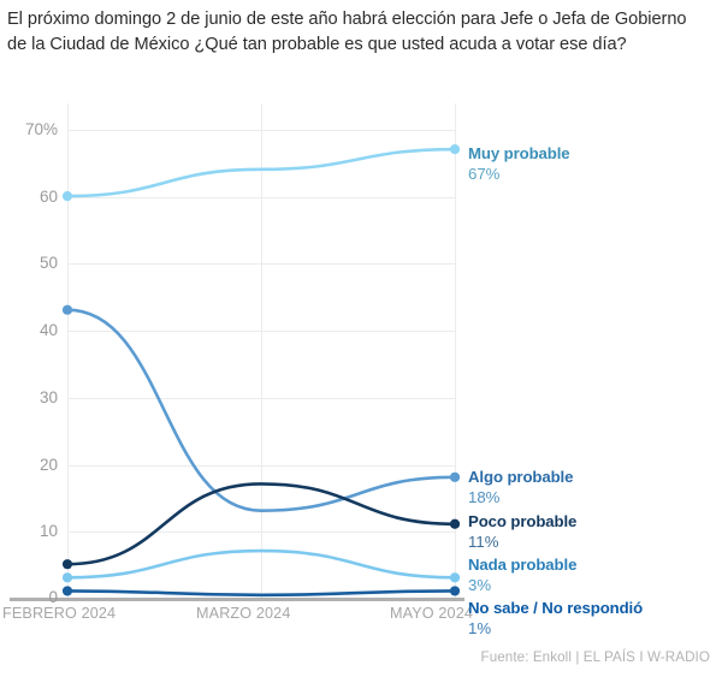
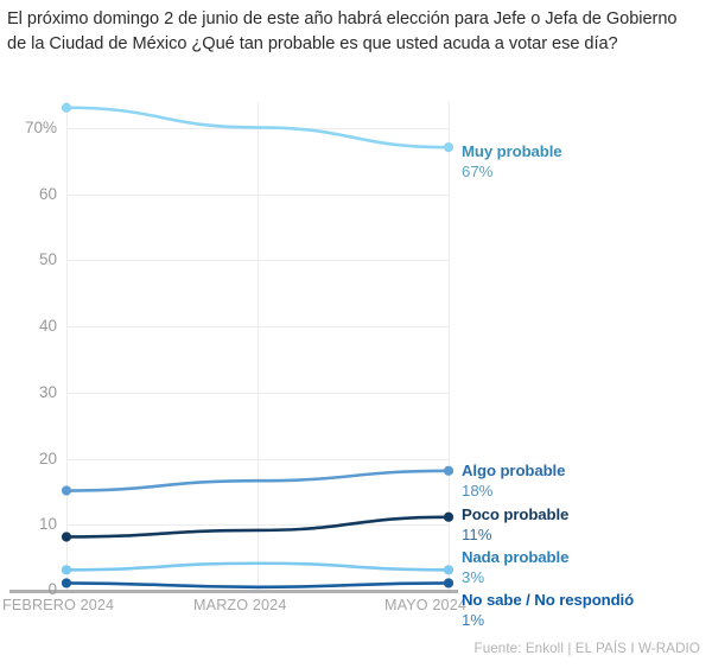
Muy probable/FEBRERO 2024: 60% -> 73%
Algo probable/FEBRERO 2024: 43% -> 15%
Poco probable/FEBRERO 2024: 5% -> 8%
Muy probable/MARZO 2024: 64% -> 70%
Algo probable/MARZO 2024: 13% -> 16%
Poco probable/MARZO 2024: 17% -> 9%
Nada probable/MARZO 2024: 7% -> 4%
